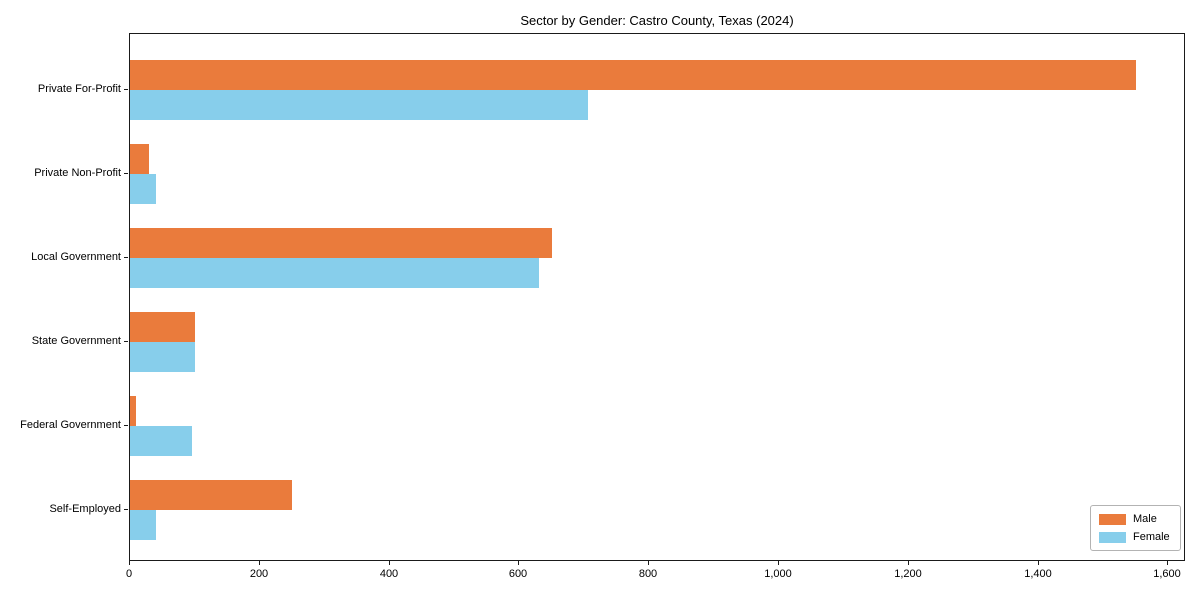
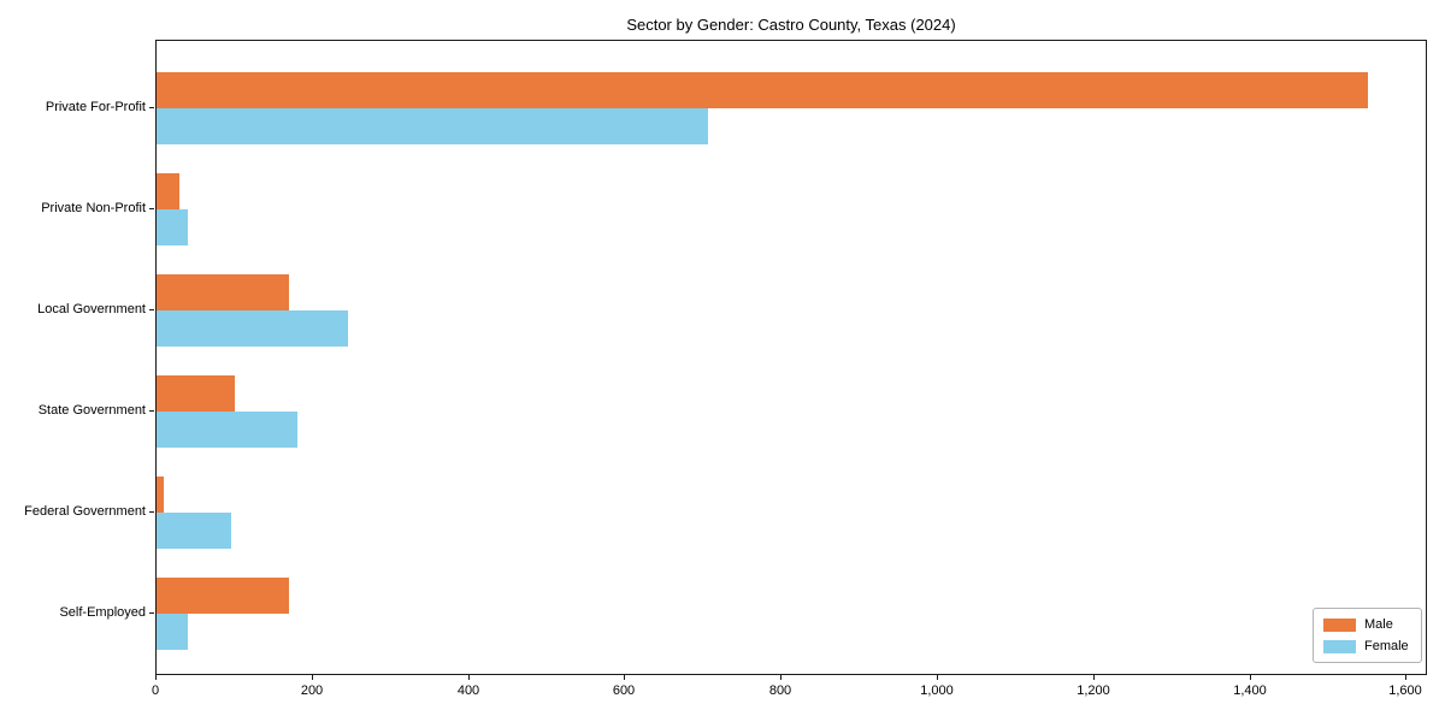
Male/Local Government: 650 -> 170
Female/Local Government: 630 -> 240
Female/State Government: 100 -> 180
Male/Self-Employed: 250 -> 170
